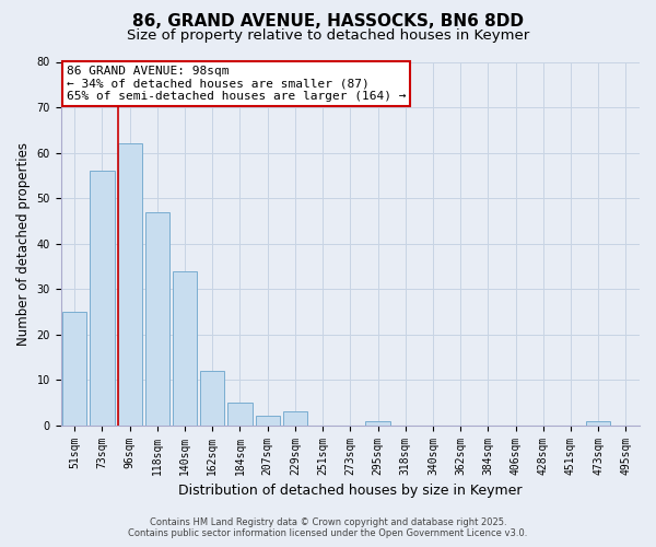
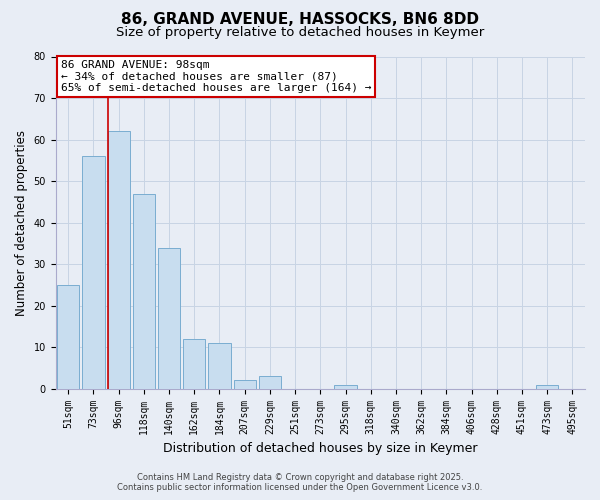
184sqm: 5 -> 11
